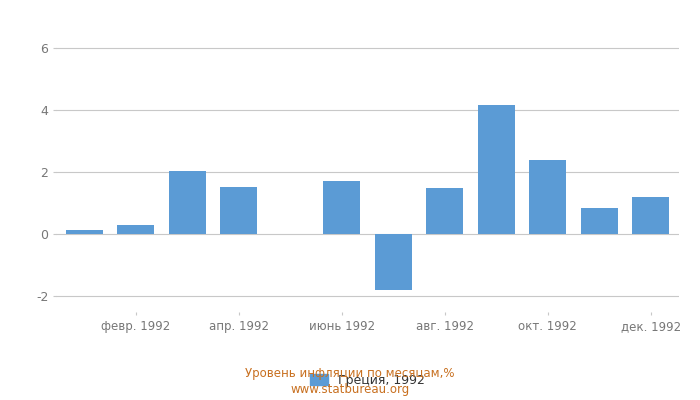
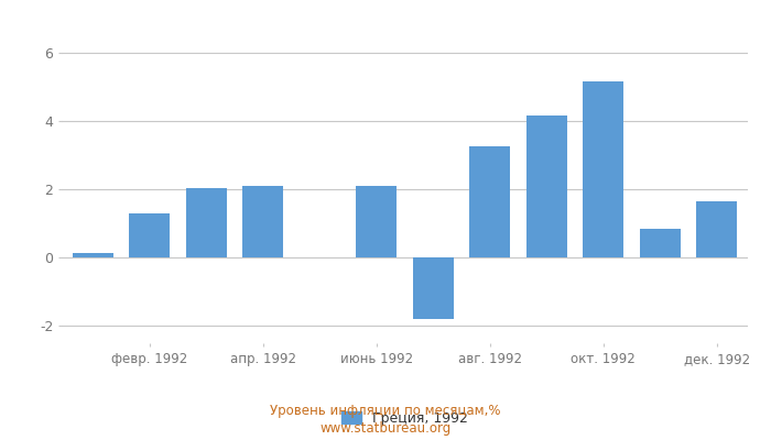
февр. 1992: 0.30 -> 1.30
апр. 1992: 1.52 -> 2.10
июнь 1992: 1.72 -> 2.10
авг. 1992: 1.50 -> 3.25
окт. 1992: 2.40 -> 5.15
дек. 1992: 1.20 -> 1.65
